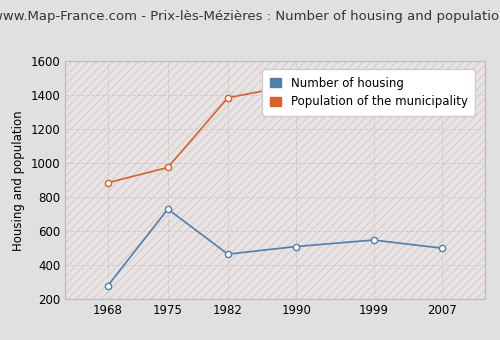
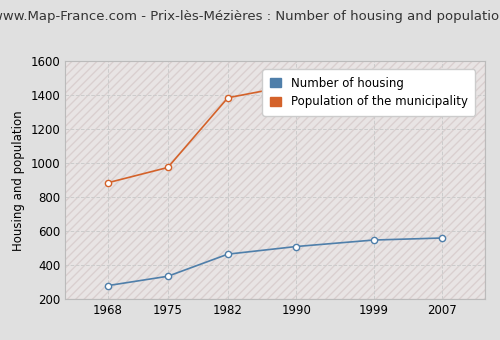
Number of housing/1975: 730 -> 340
Number of housing/2007: 500 -> 560
